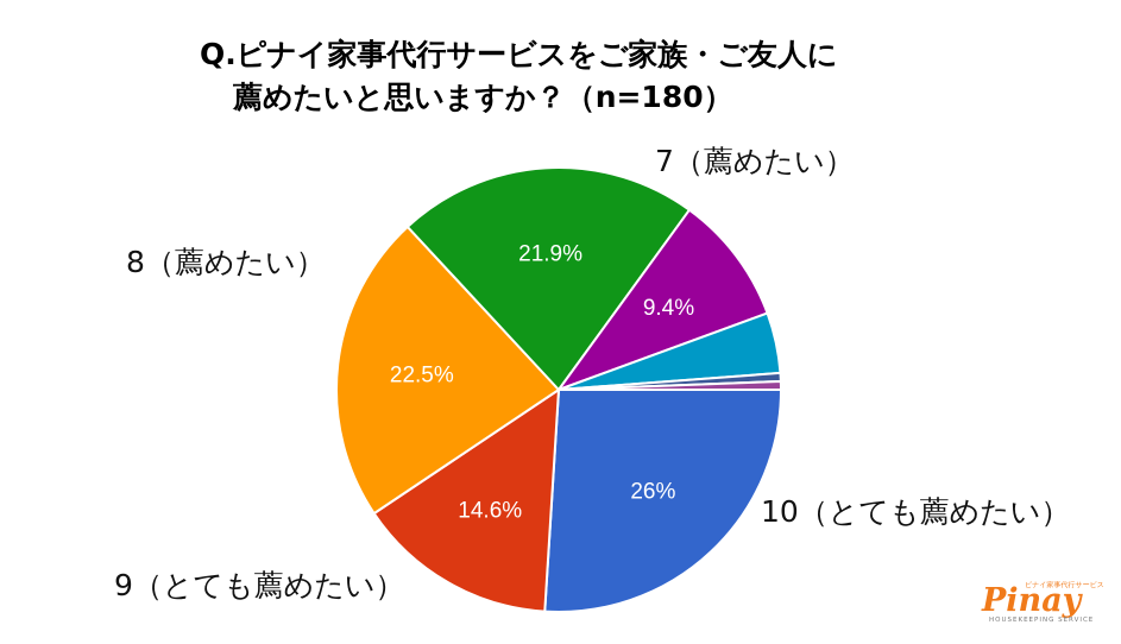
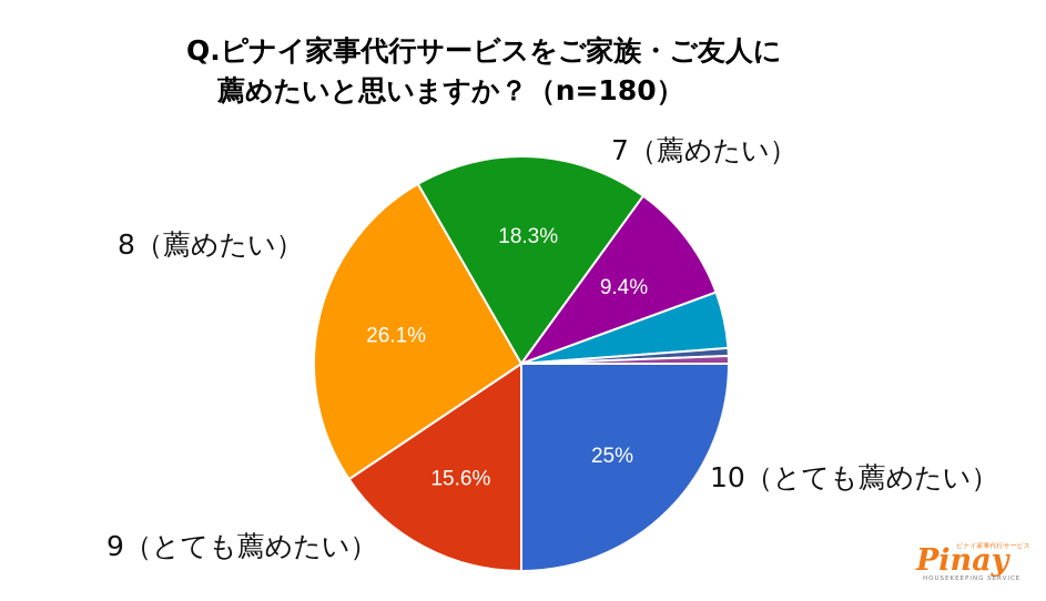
10（とても薦めたい）: 26% -> 25%
9（とても薦めたい）: 14.6% -> 15.6%
8（薦めたい）: 22.5% -> 26.1%
7（薦めたい）: 21.9% -> 18.3%
